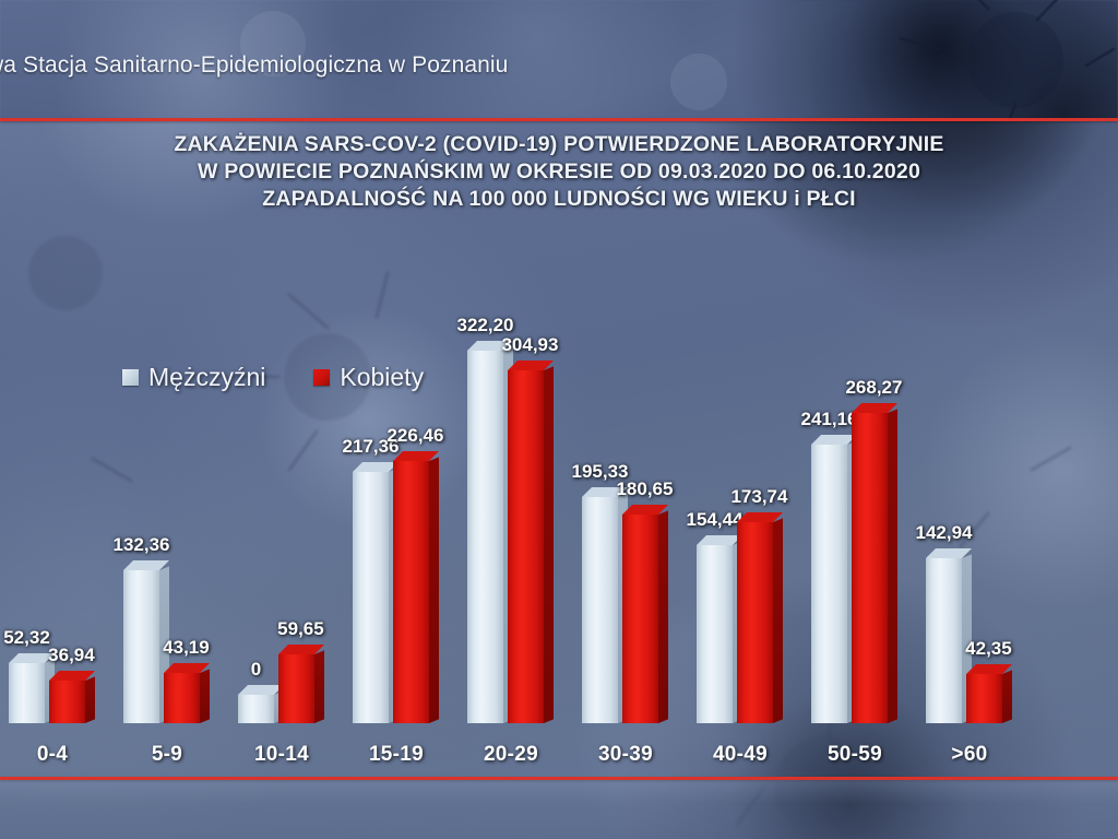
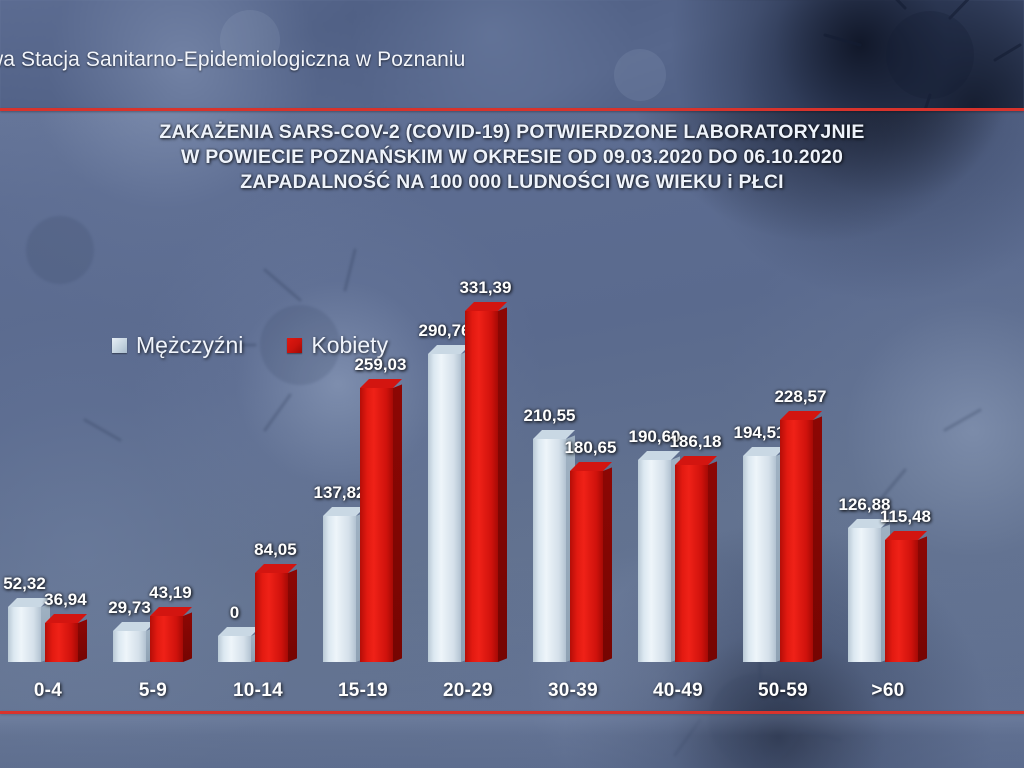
Mężczyźni/5-9: 132,36 -> 29,73
Kobiety/10-14: 59,65 -> 84,05
Mężczyźni/15-19: 217,36 -> 137,82
Kobiety/15-19: 226,46 -> 259,03
Mężczyźni/20-29: 322,20 -> 290,76
Kobiety/20-29: 304,93 -> 331,39
Mężczyźni/30-39: 195,33 -> 210,55
Mężczyźni/40-49: 154,44 -> 190,60
Kobiety/40-49: 173,74 -> 186,18
Mężczyźni/50-59: 241,16 -> 194,51
Kobiety/50-59: 268,27 -> 228,57
Mężczyźni/>60: 142,94 -> 126,88
Kobiety/>60: 42,35 -> 115,48
